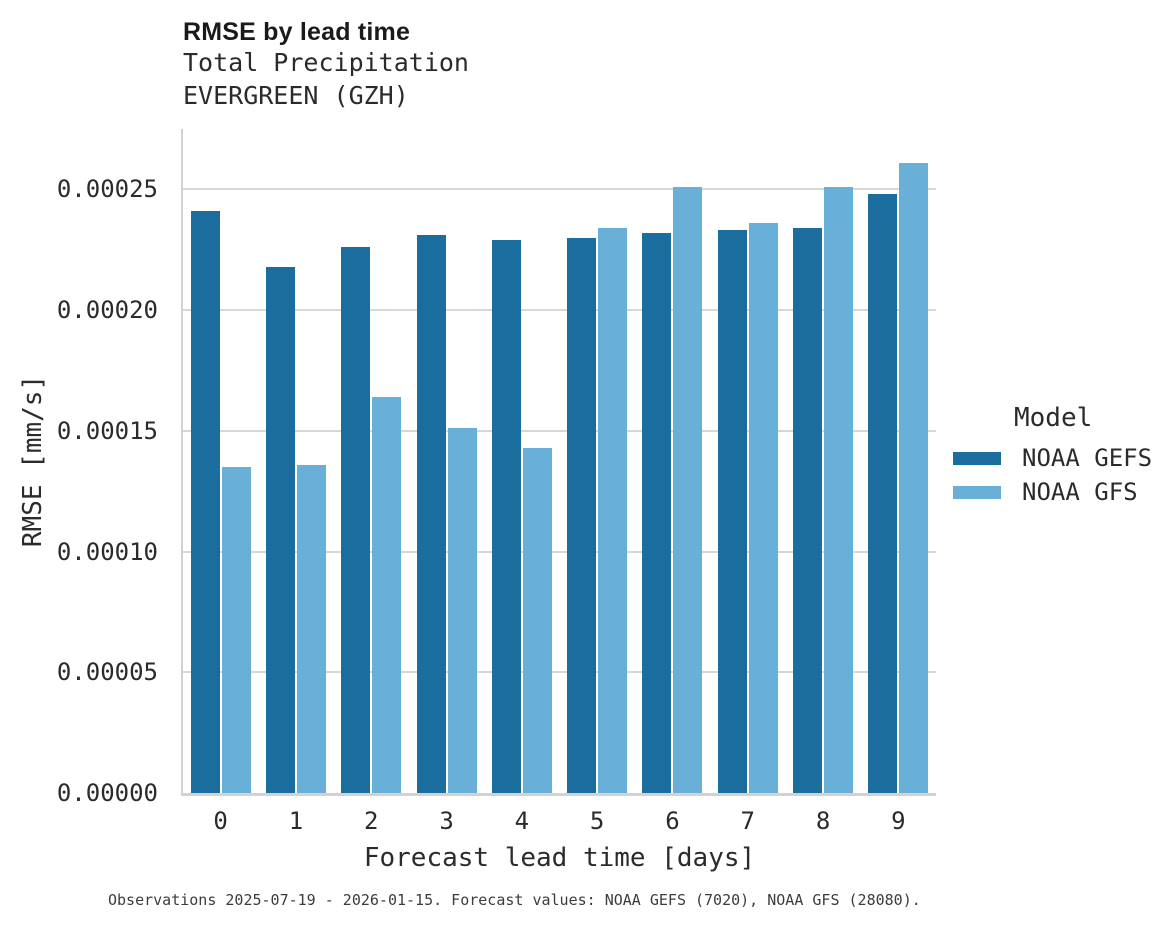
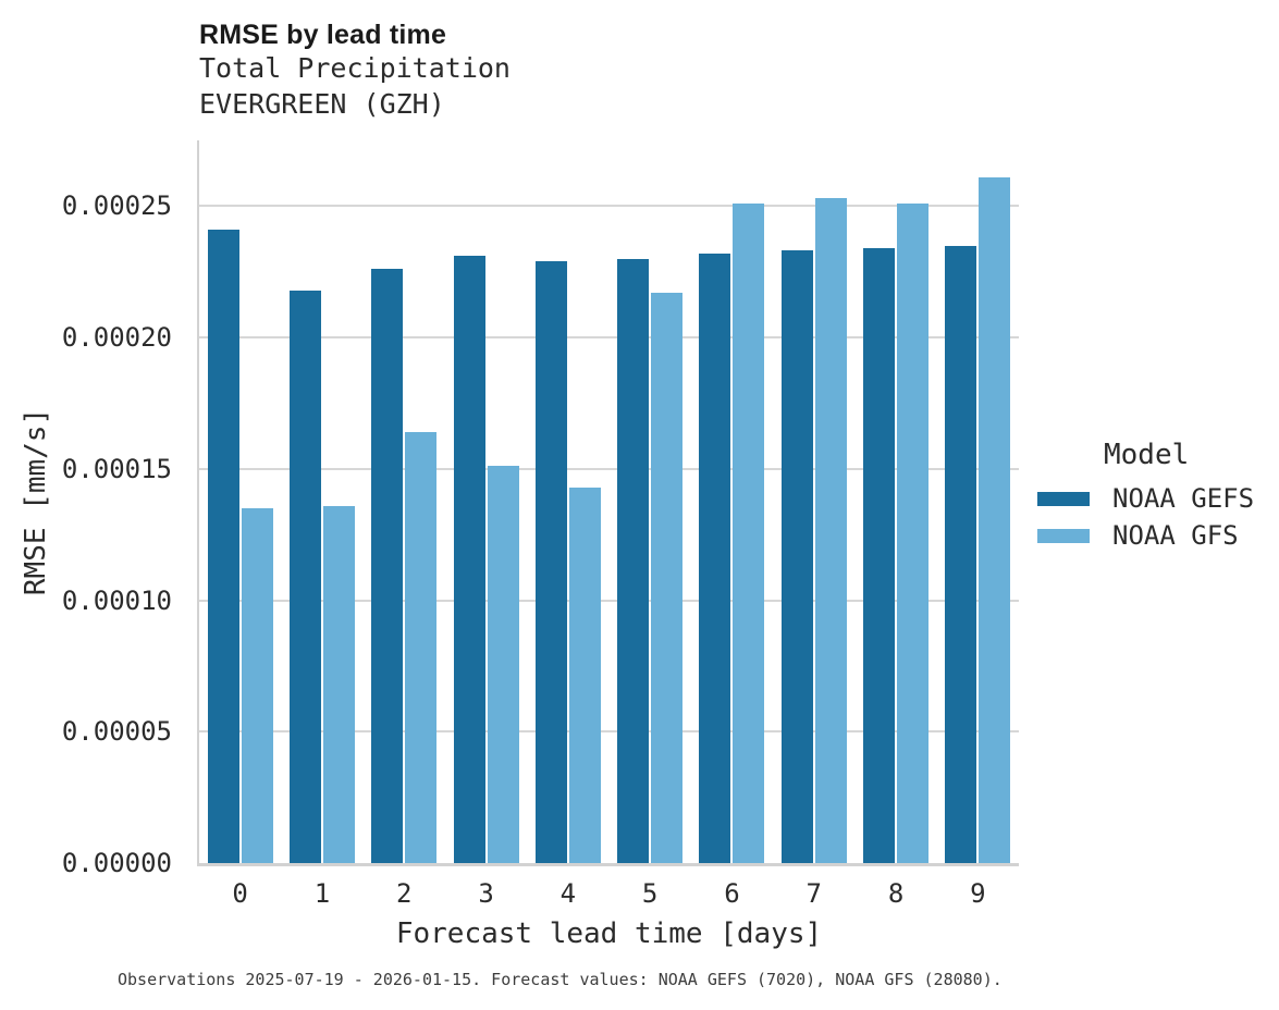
NOAA GFS/5: 0.000234 -> 0.000217
NOAA GFS/7: 0.000236 -> 0.000253
NOAA GEFS/9: 0.000248 -> 0.000235
